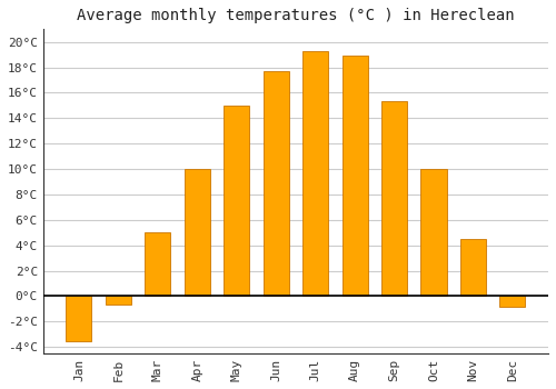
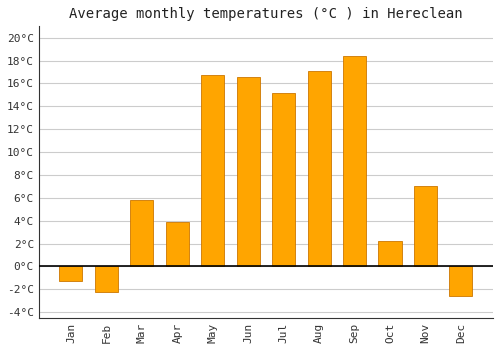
Jan: -3.5°C -> -1.3°C
Feb: -0.7°C -> -2.2°C
Mar: 5.0°C -> 5.8°C
Apr: 10.0°C -> 3.9°C
May: 15.0°C -> 16.7°C
Jun: 17.7°C -> 16.6°C
Jul: 19.3°C -> 15.2°C
Aug: 18.9°C -> 17.1°C
Sep: 15.3°C -> 18.4°C
Oct: 10.0°C -> 2.2°C
Nov: 4.5°C -> 7.0°C
Dec: -0.8°C -> -2.6°C
